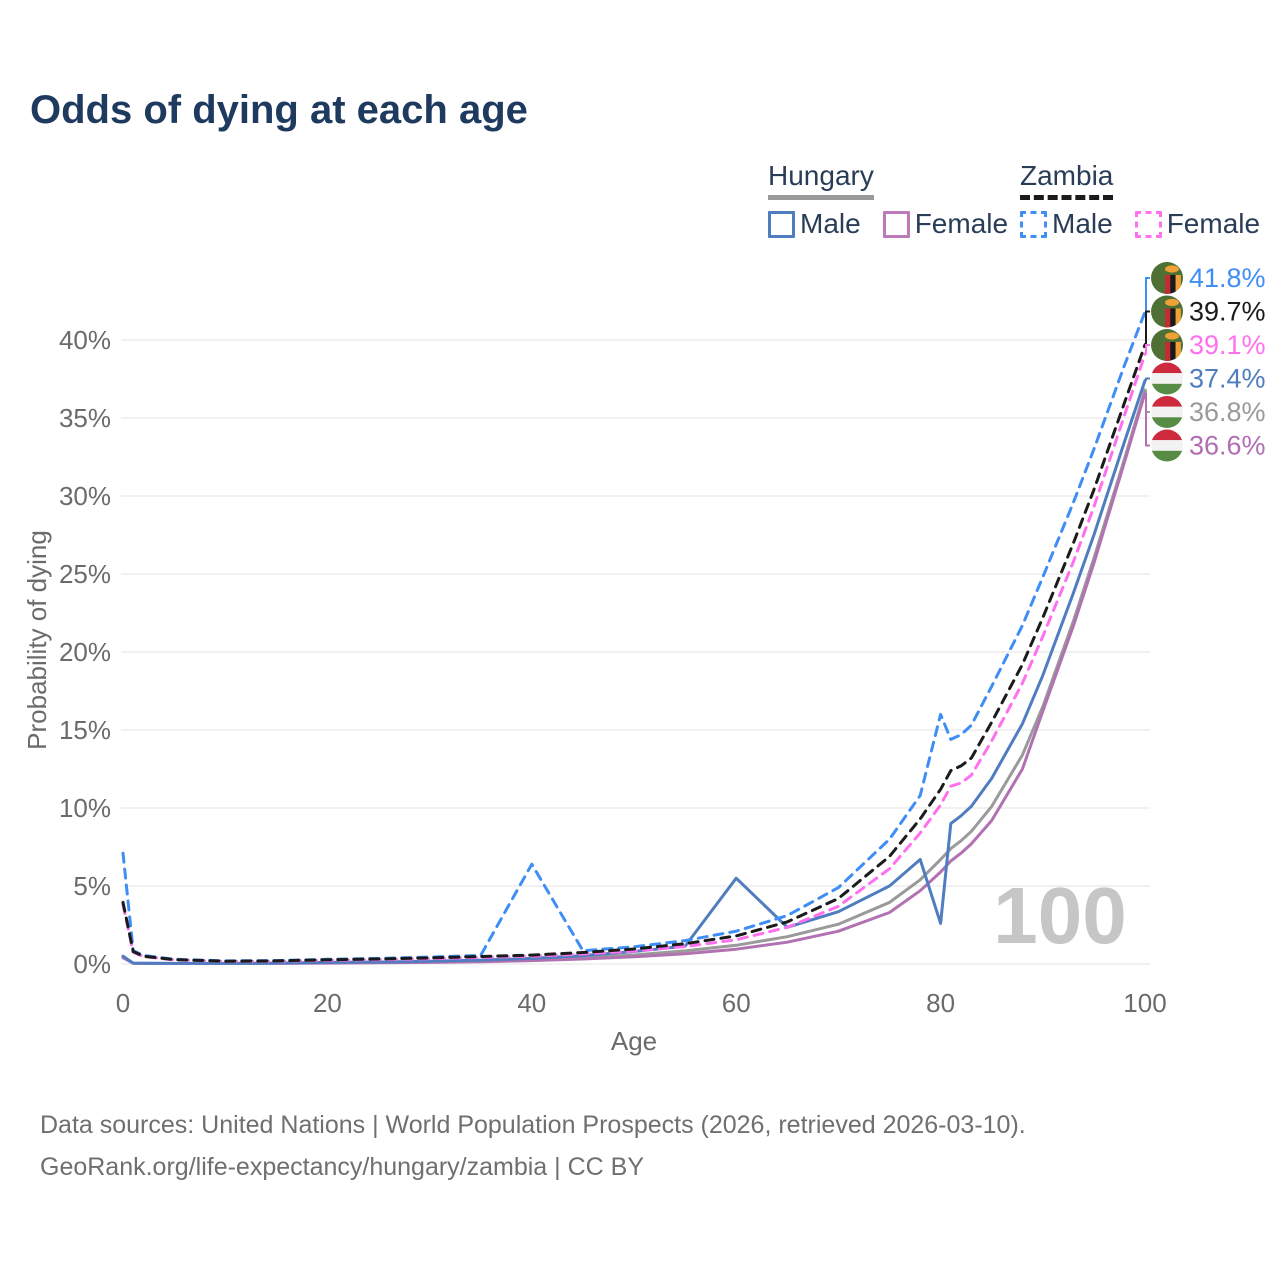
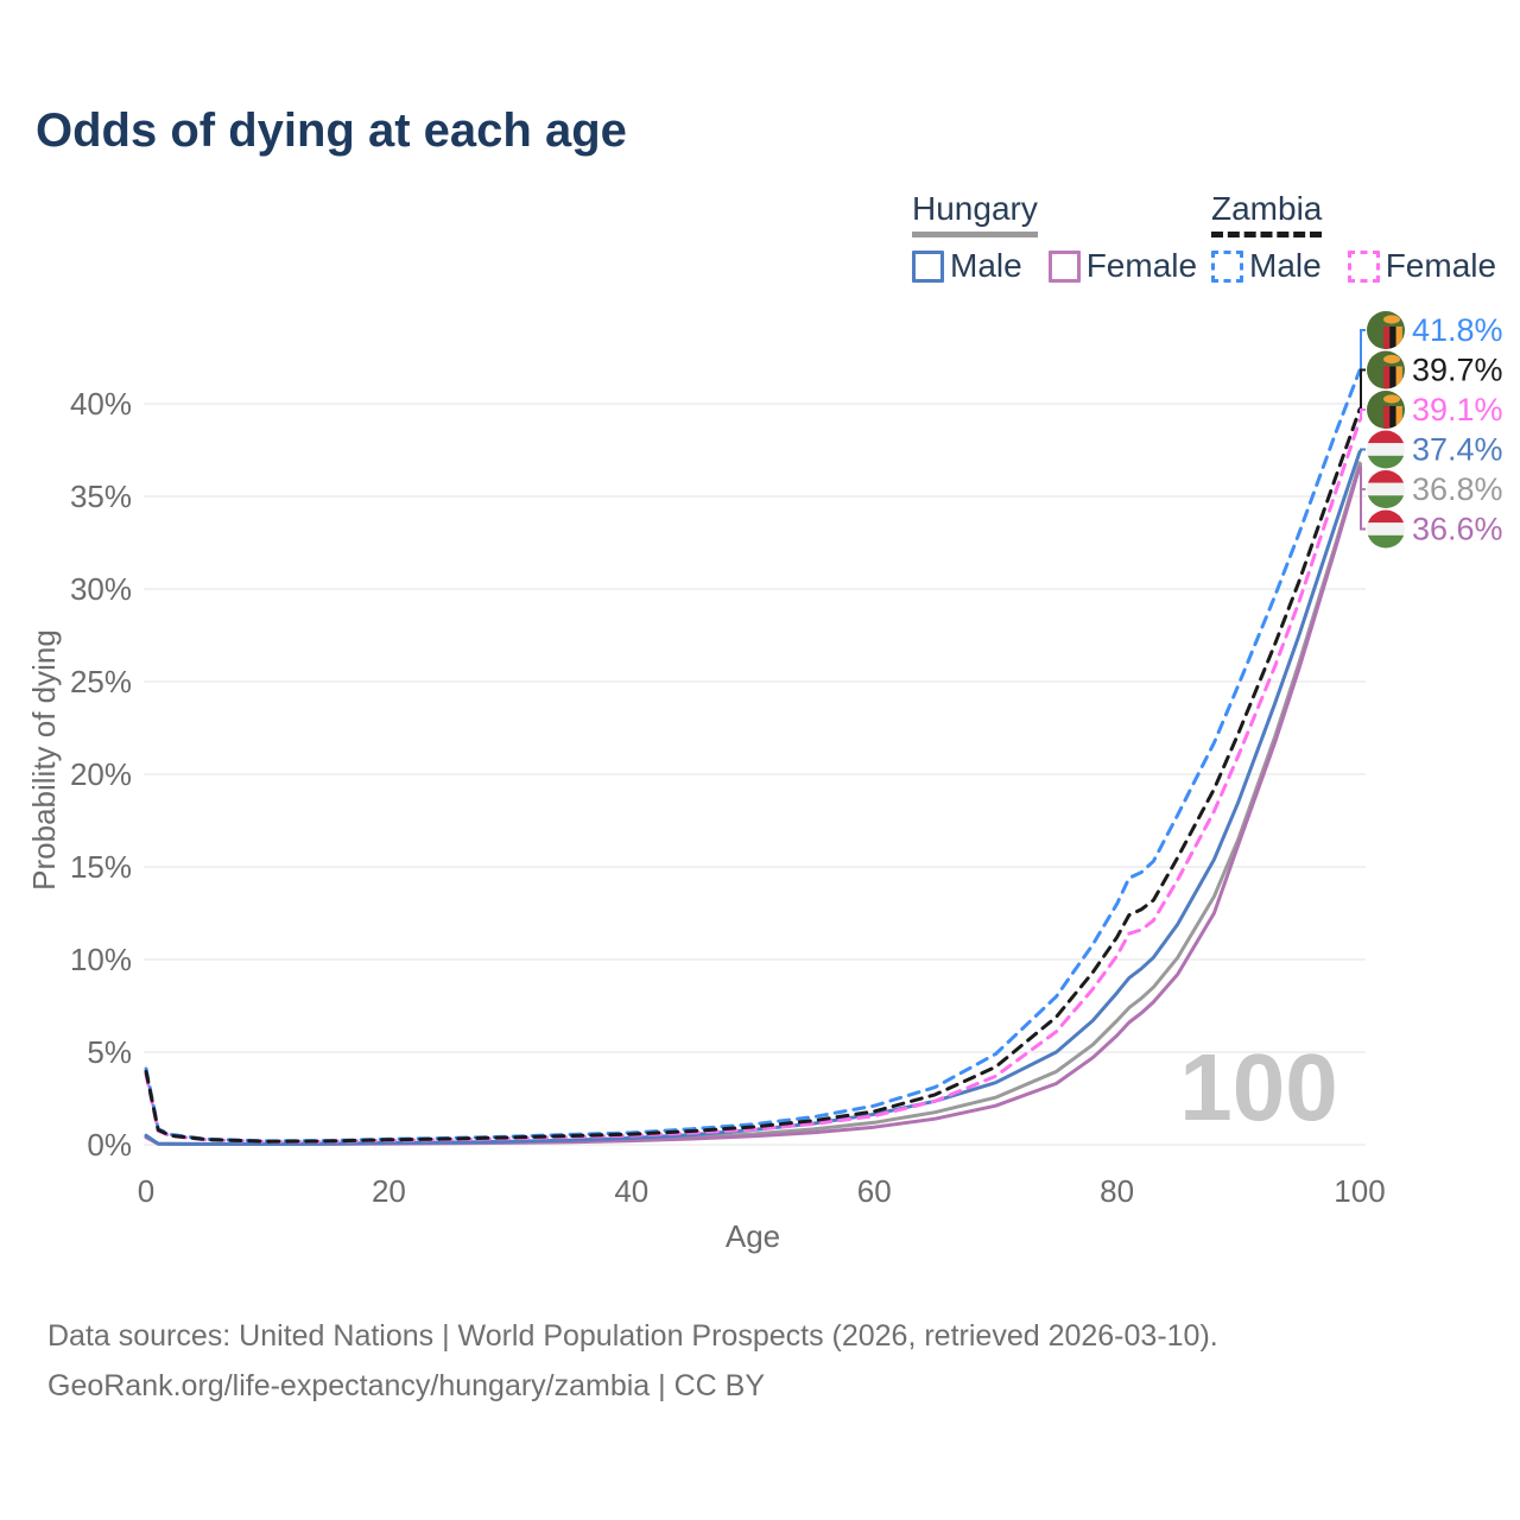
Zambia Male/0: 7.1% -> 4.1%
Zambia Male/40: 6.4% -> 0.7%
Hungary Male/60: 5.5% -> 1.6%
Zambia Male/80: 16.0% -> 13.0%
Hungary Male/80: 2.6% -> 8.2%
